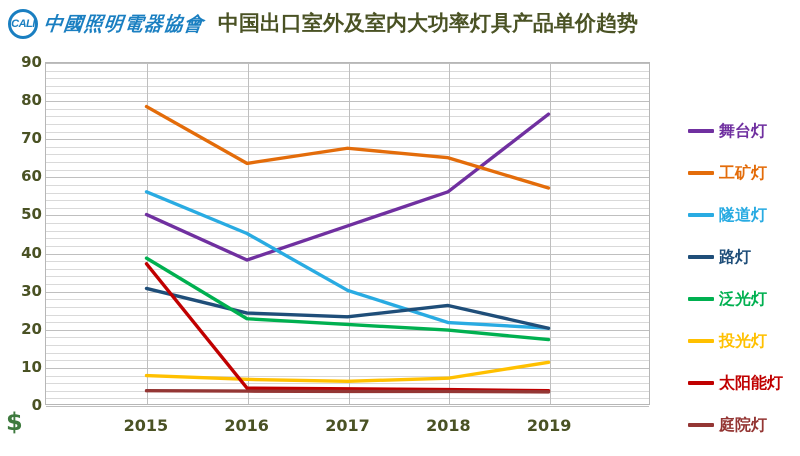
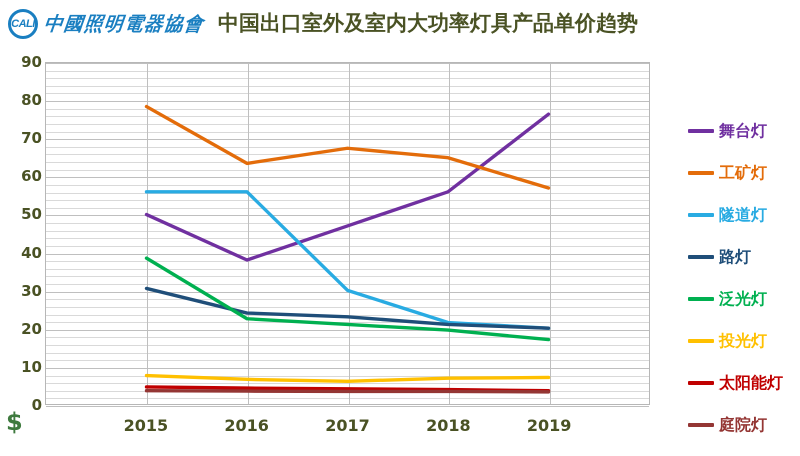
太阳能灯/2015: 37 -> 4
隧道灯/2016: 45 -> 56
路灯/2018: 26 -> 21
投光灯/2019: 11 -> 7
